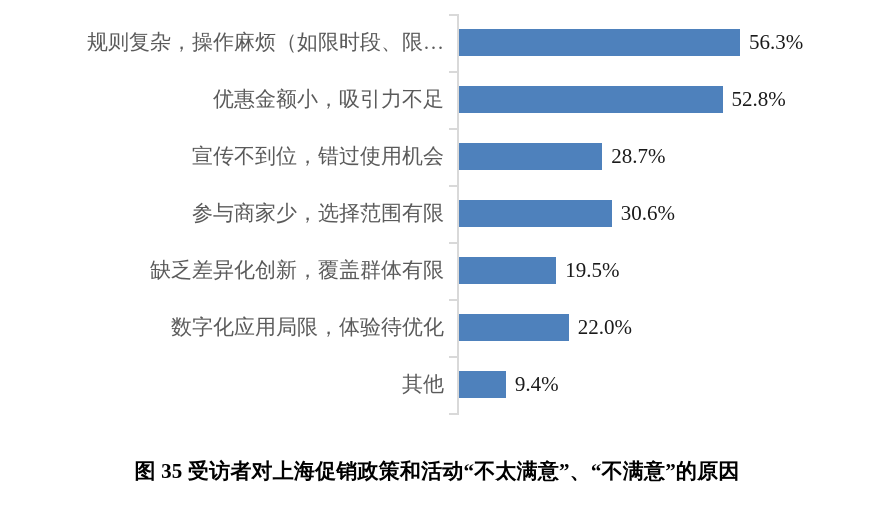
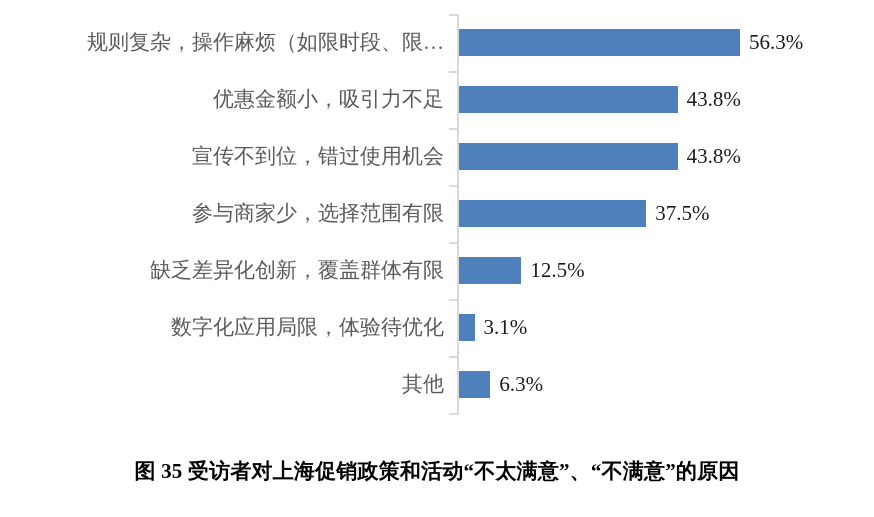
优惠金额小，吸引力不足: 52.8% -> 43.8%
宣传不到位，错过使用机会: 28.7% -> 43.8%
参与商家少，选择范围有限: 30.6% -> 37.5%
缺乏差异化创新，覆盖群体有限: 19.5% -> 12.5%
数字化应用局限，体验待优化: 22.0% -> 3.1%
其他: 9.4% -> 6.3%
